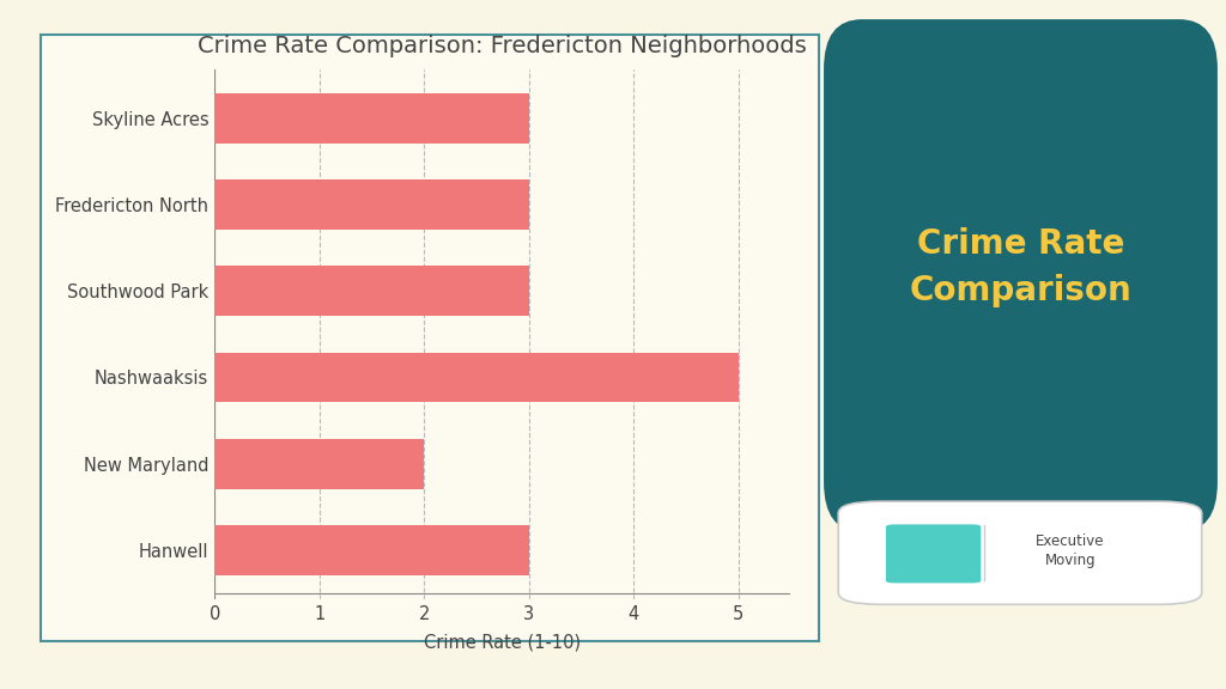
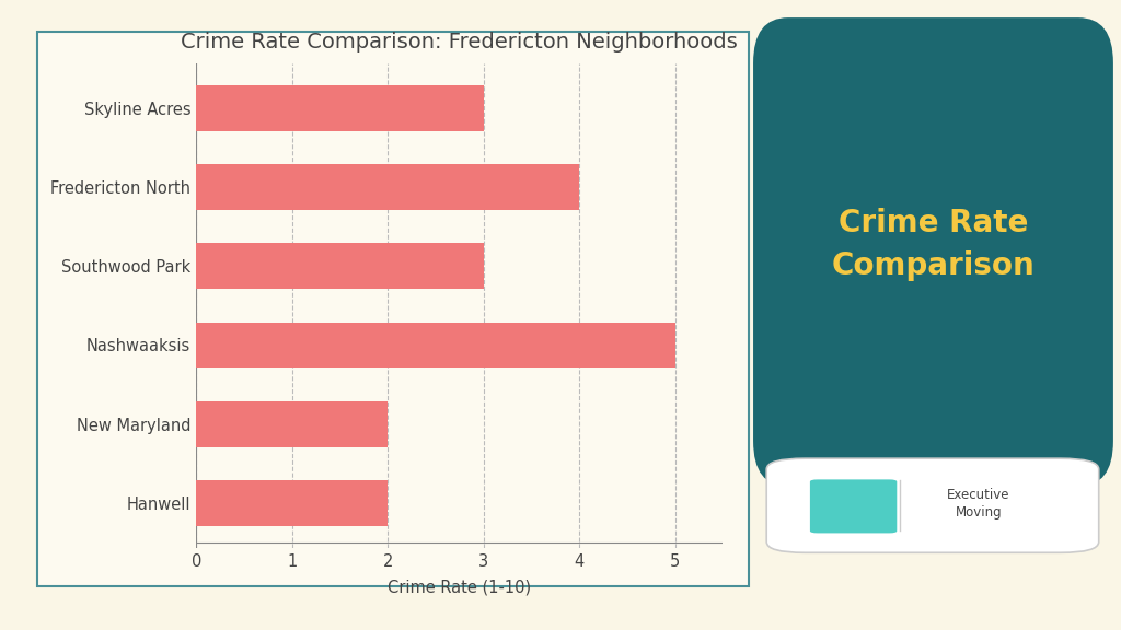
Fredericton North: 3 -> 4
Hanwell: 3 -> 2
